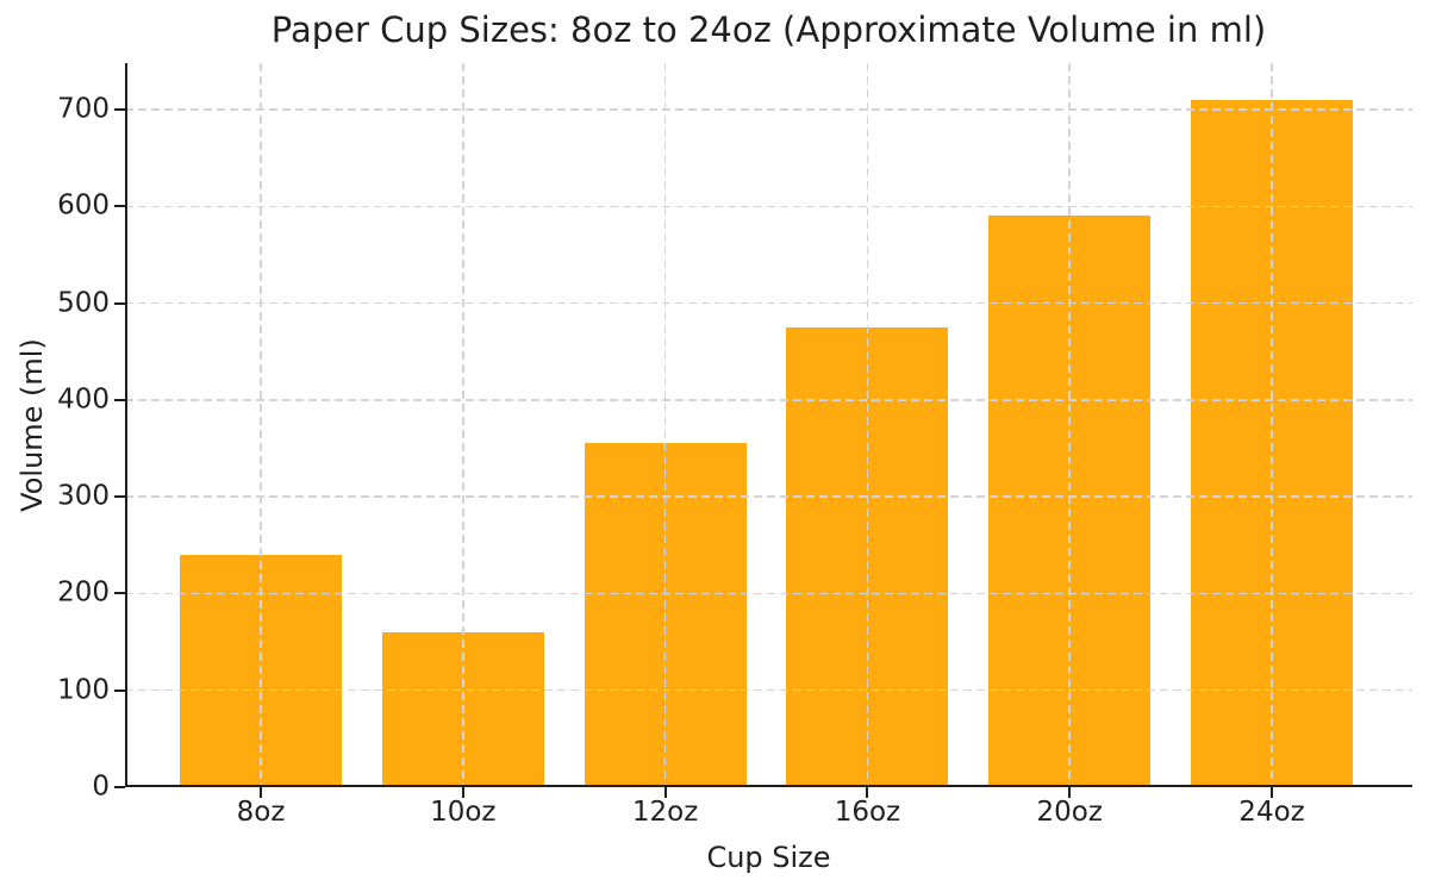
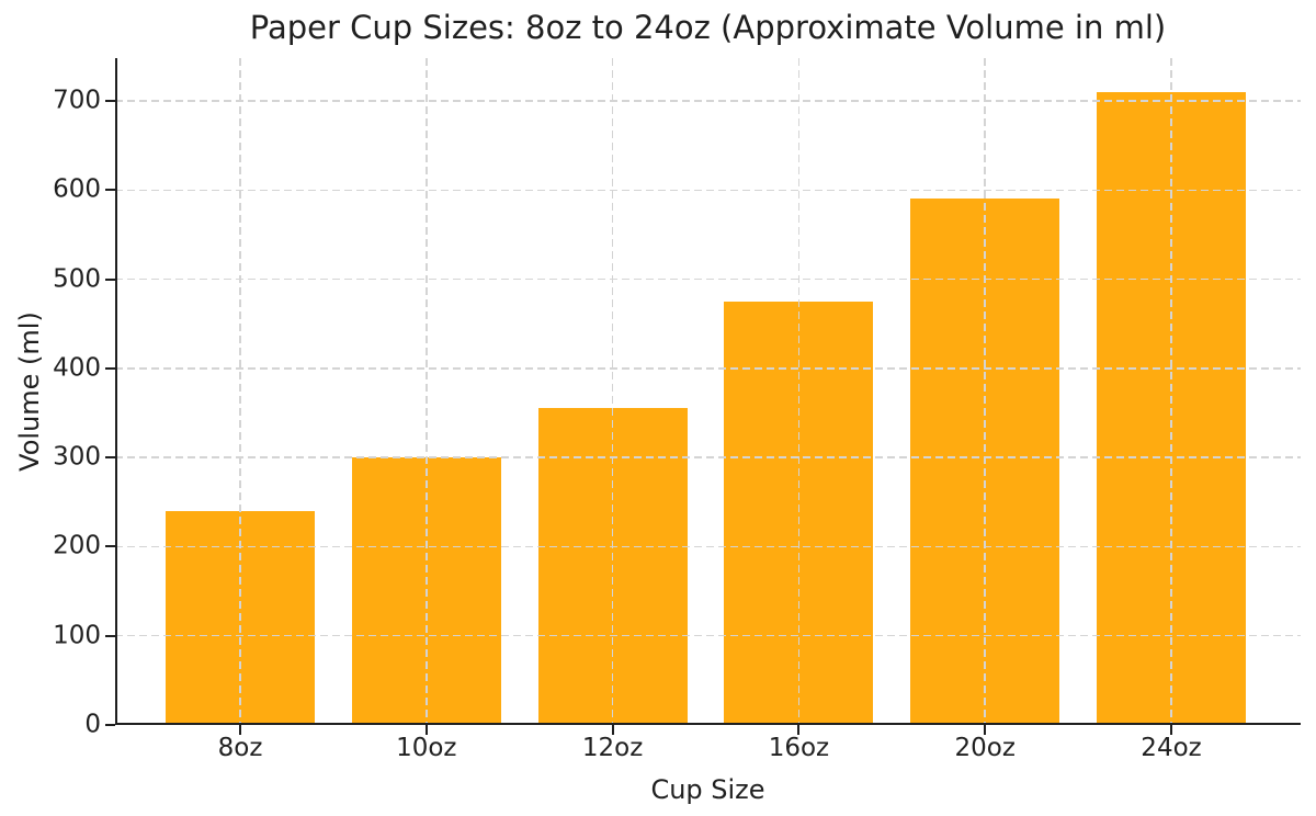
10oz: 160 -> 300
